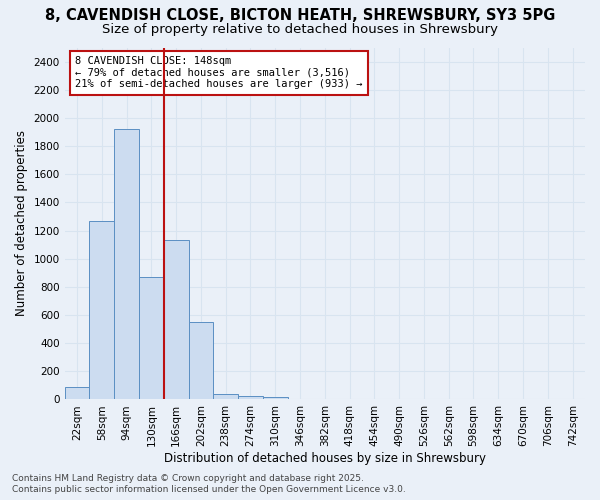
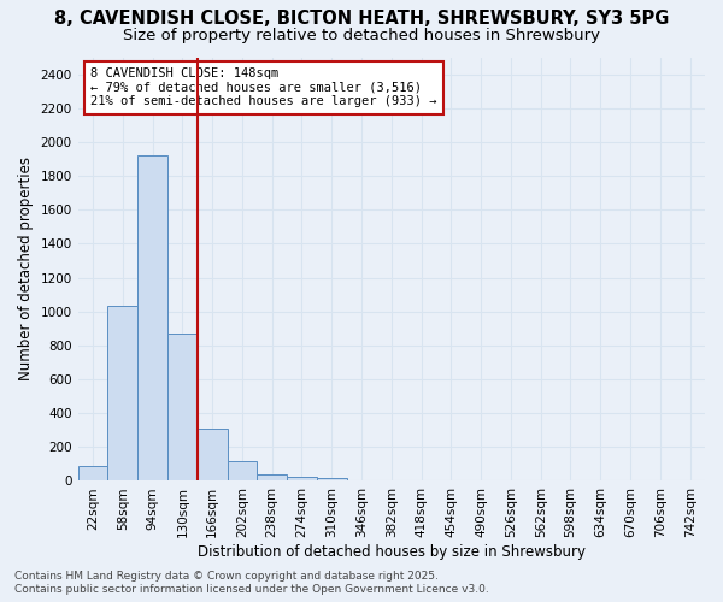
58sqm: 1270 -> 1030
166sqm: 1130 -> 310
202sqm: 550 -> 120
